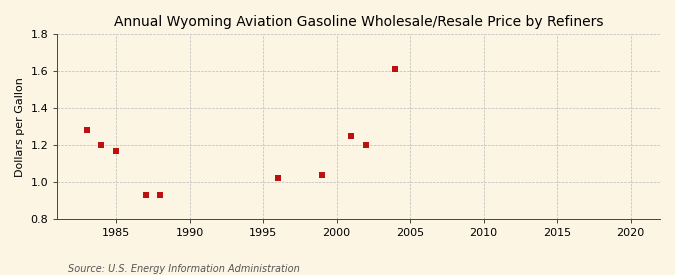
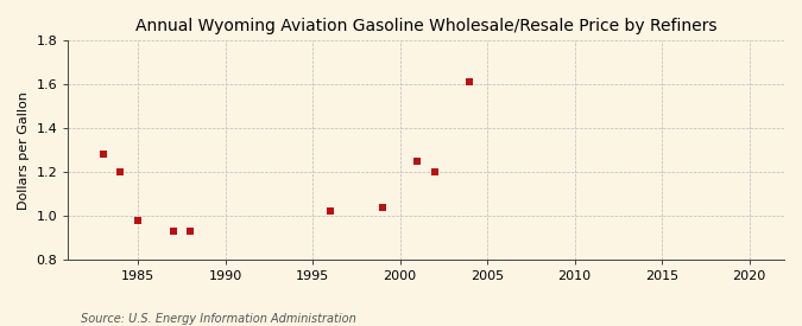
1985: 1.17 -> 0.98
